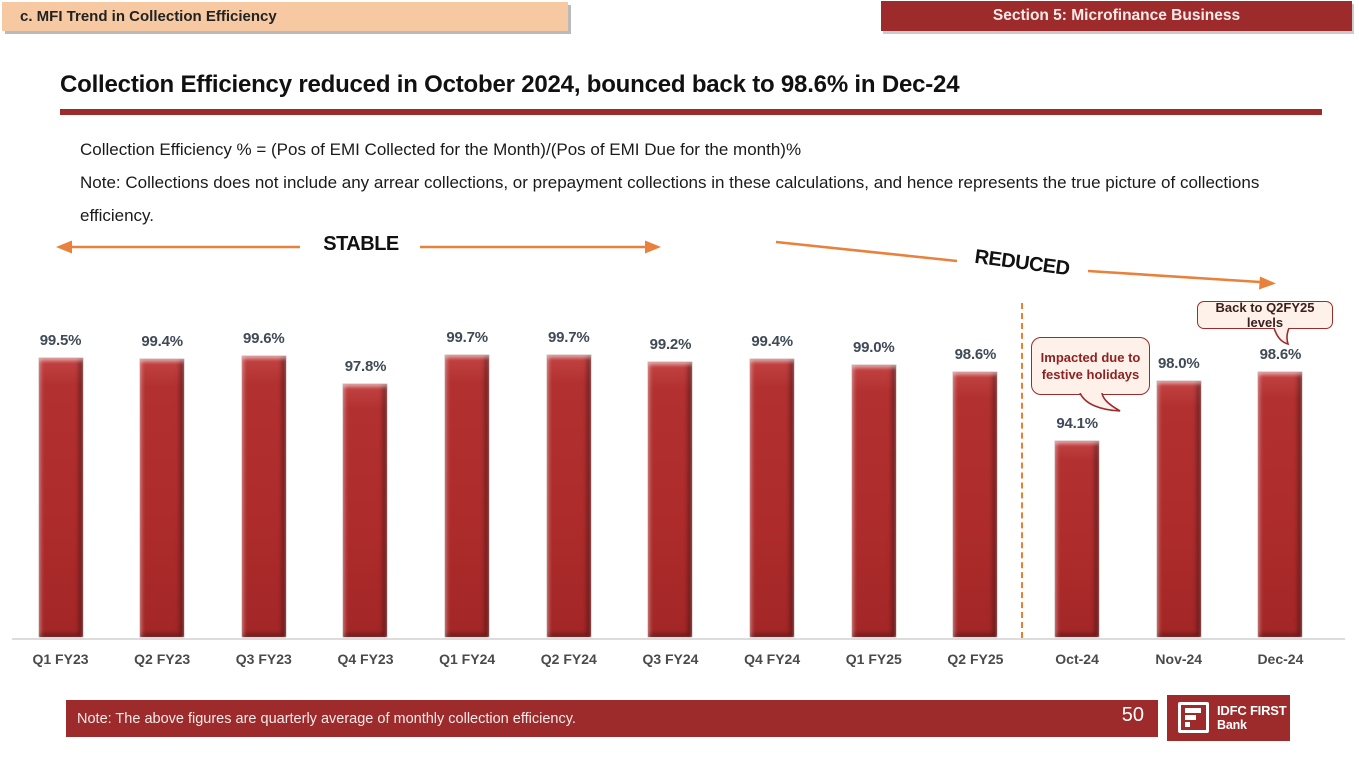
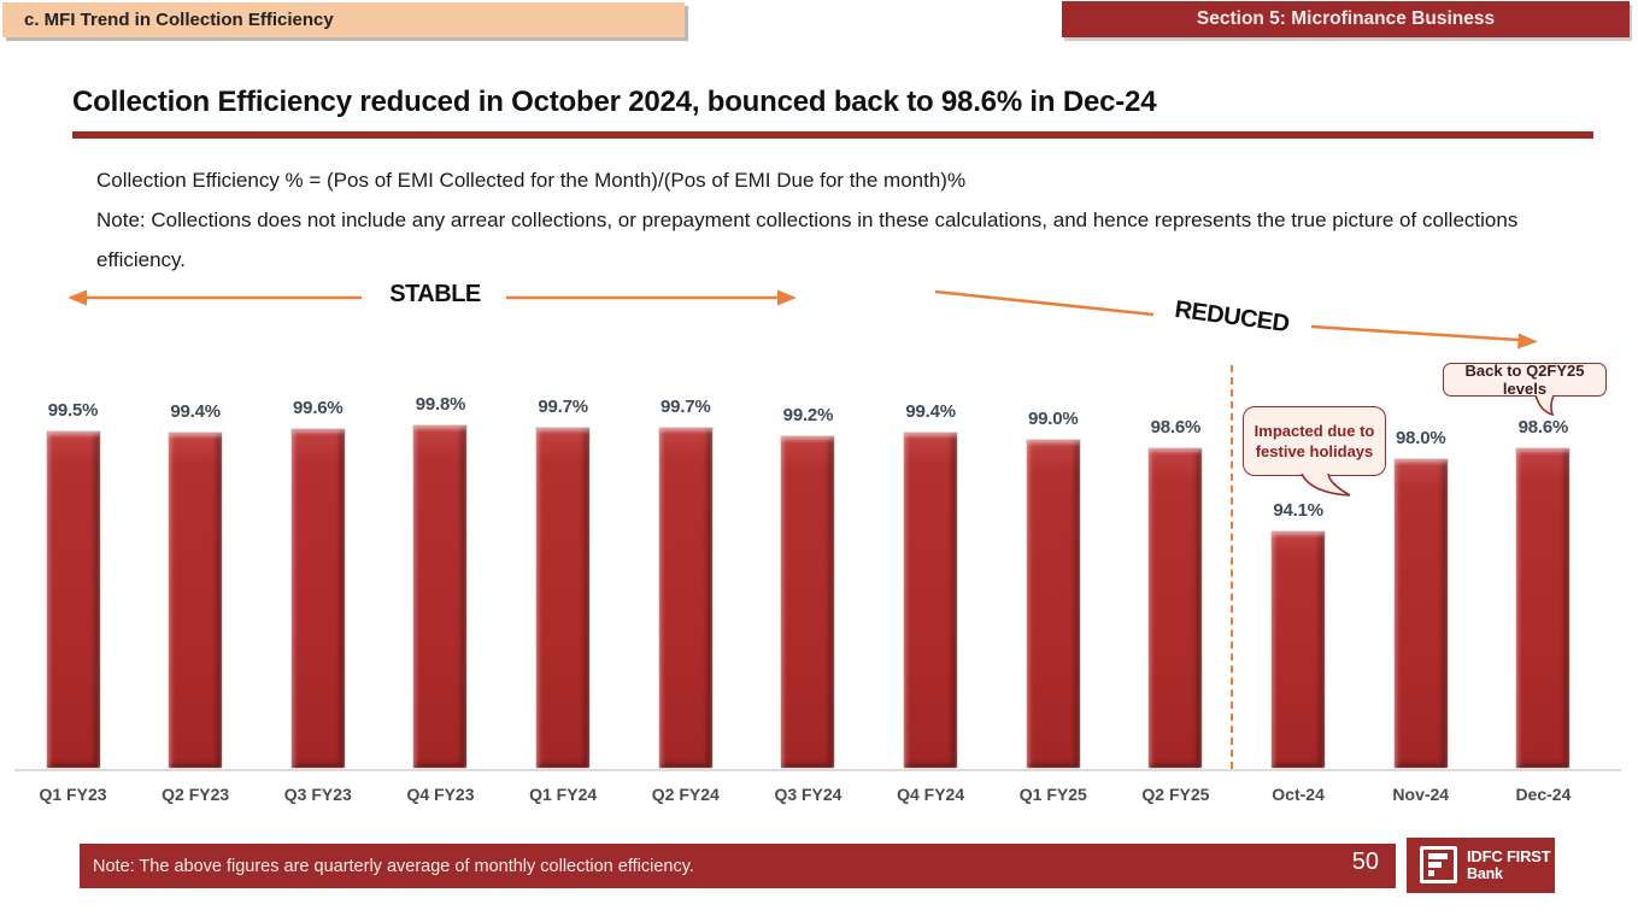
Q4 FY23: 97.8% -> 99.8%
